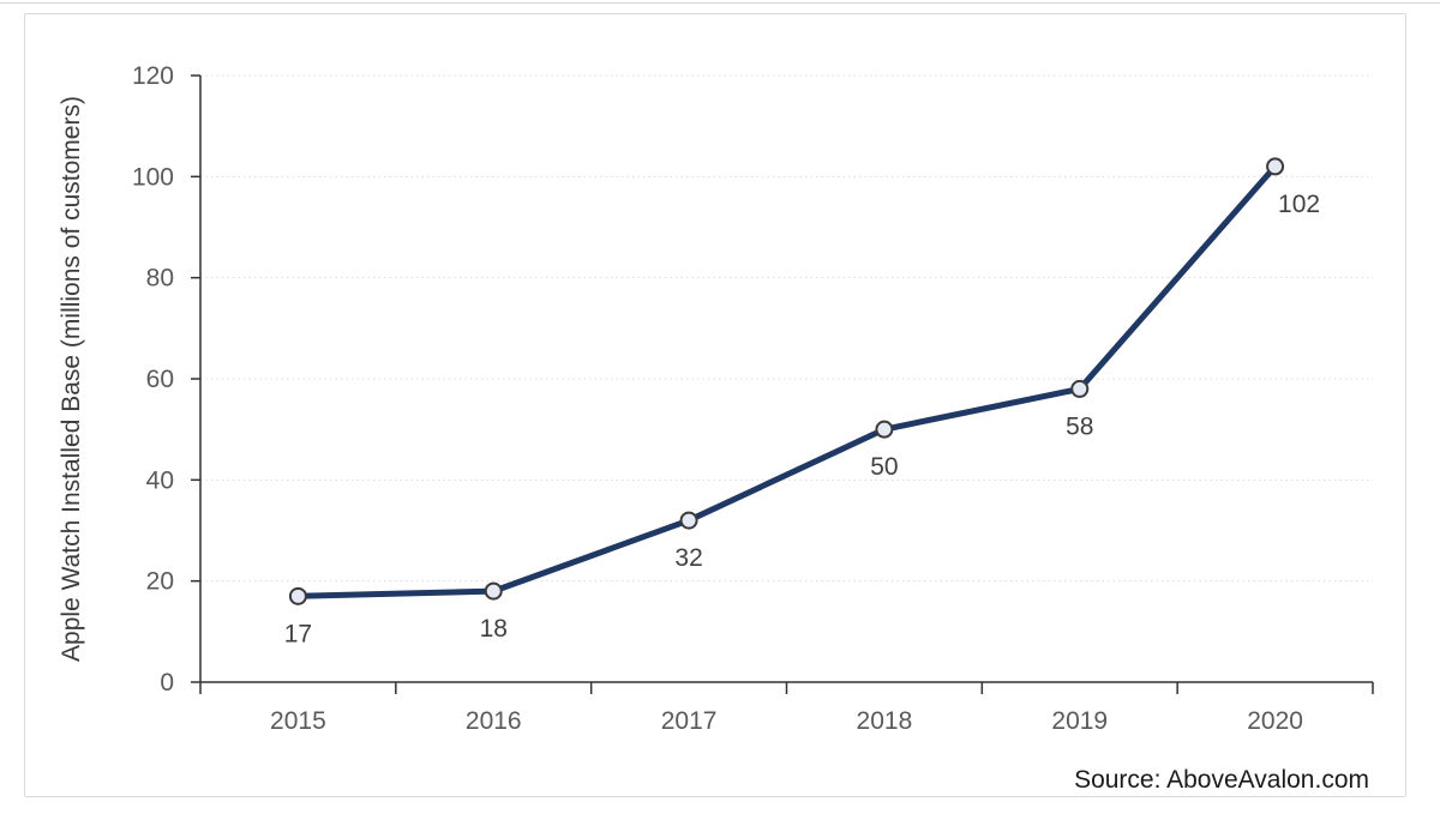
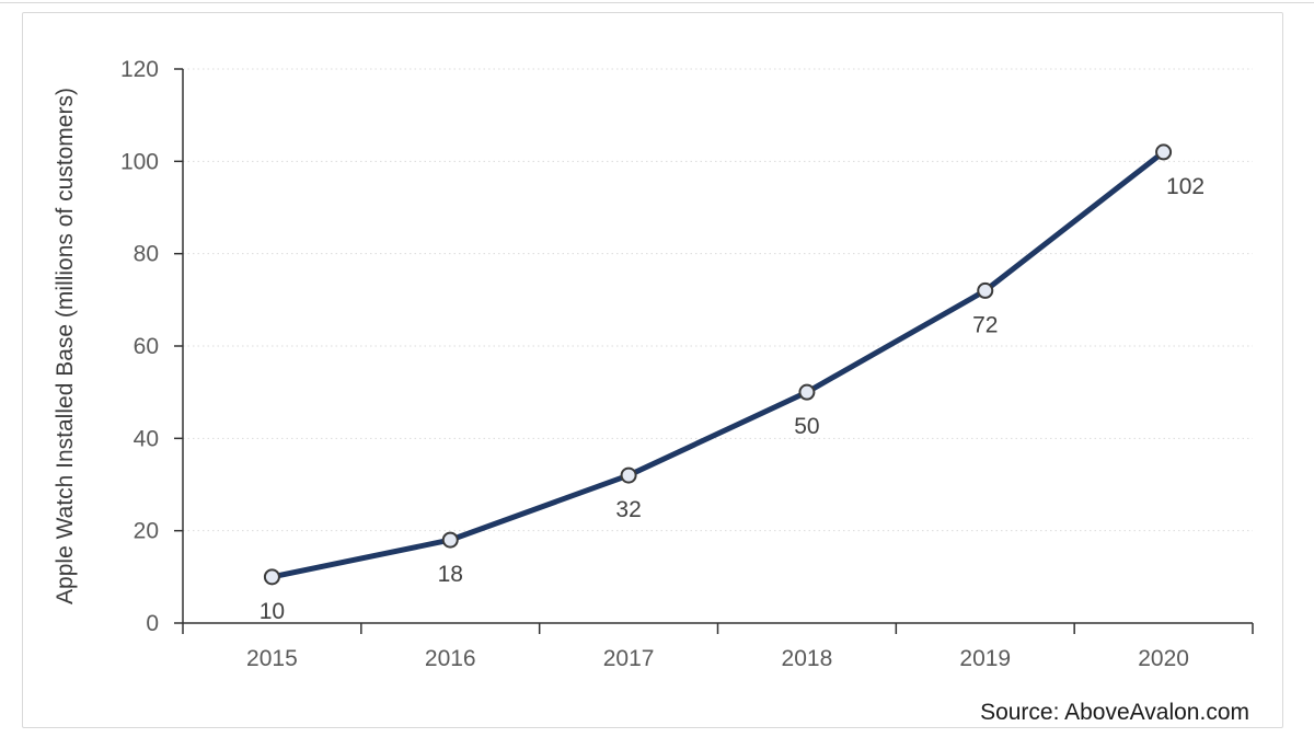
2015: 17 -> 10
2019: 58 -> 72
